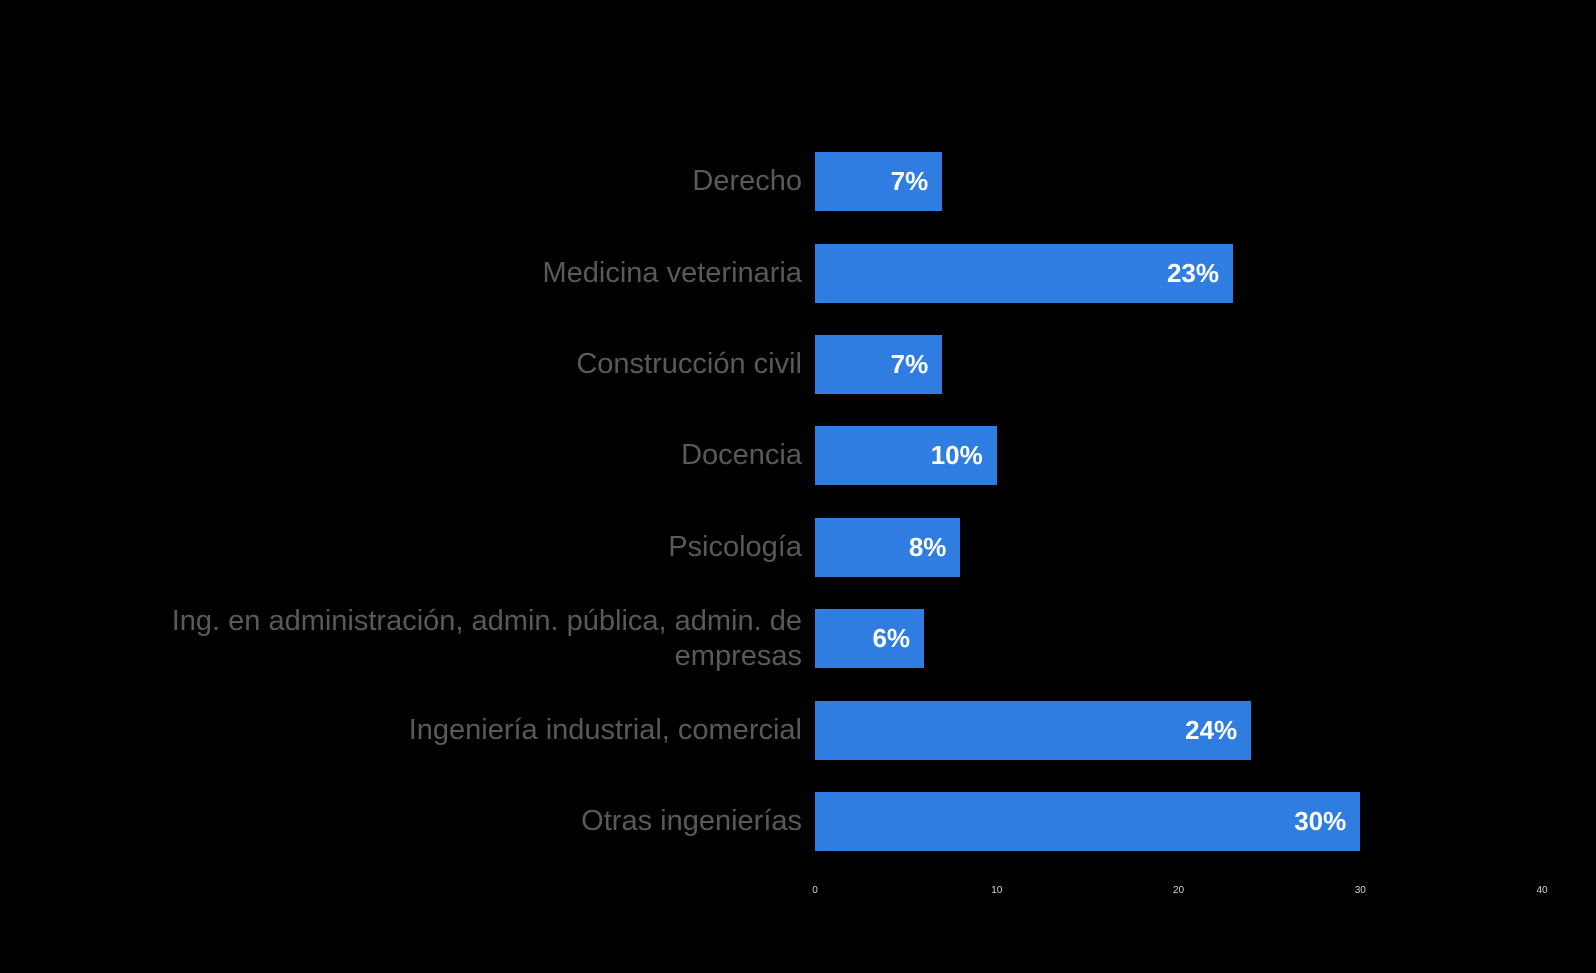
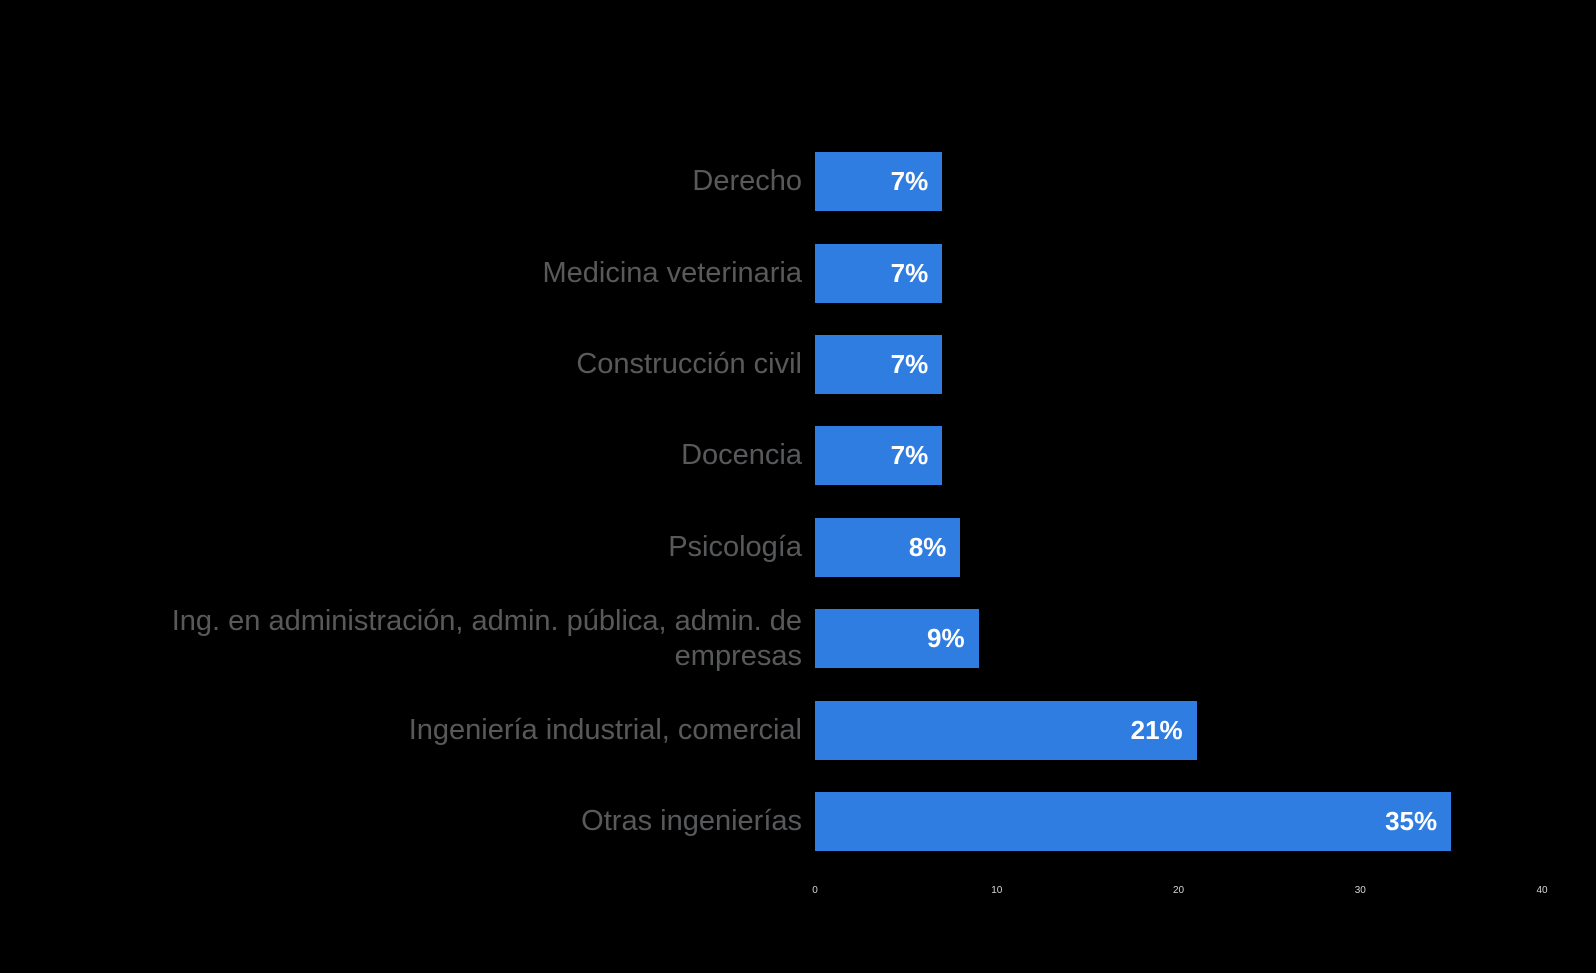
Medicina veterinaria: 23% -> 7%
Docencia: 10% -> 7%
Ing. en administración, admin. pública, admin. de empresas: 6% -> 9%
Ingeniería industrial, comercial: 24% -> 21%
Otras ingenierías: 30% -> 35%
